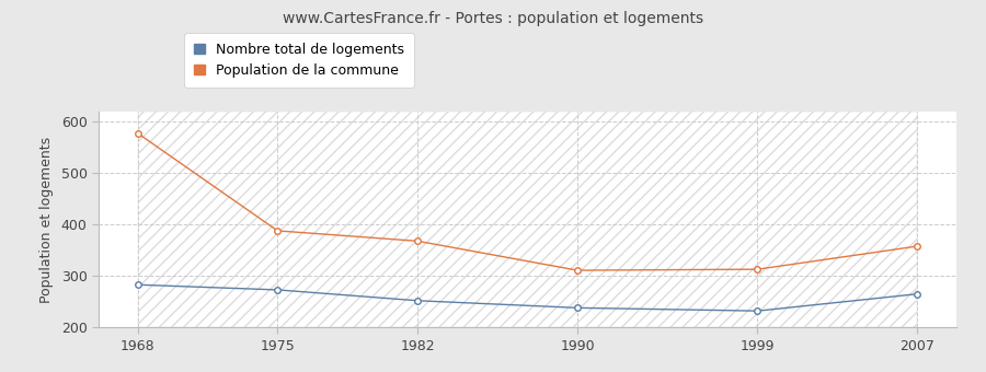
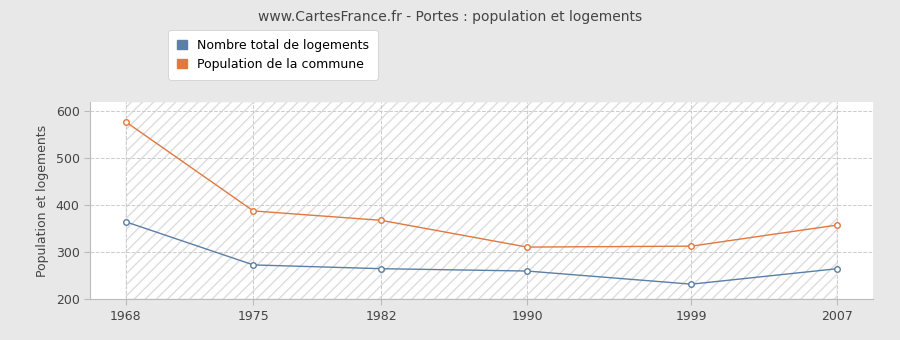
Nombre total de logements/1968: 283 -> 365
Nombre total de logements/1982: 252 -> 265
Nombre total de logements/1990: 238 -> 260
